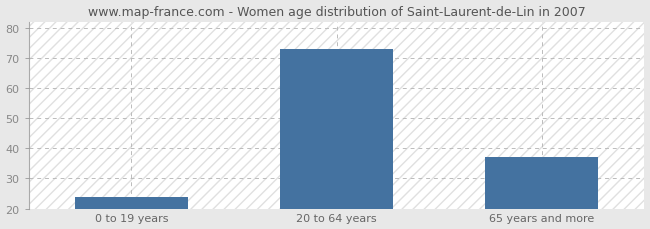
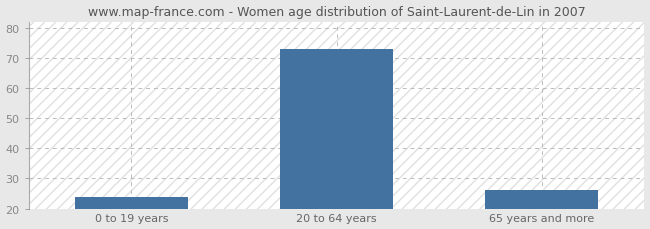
65 years and more: 37 -> 26
